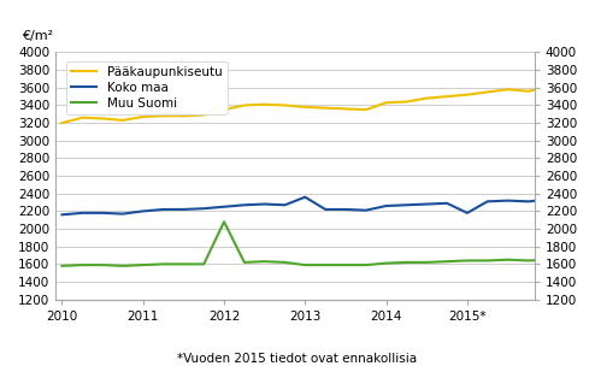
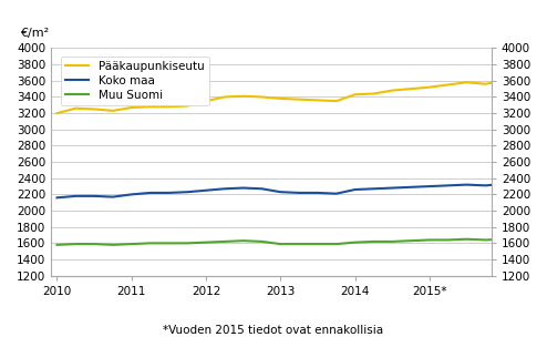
Muu Suomi/2012: 2080 -> 1610
Koko maa/2013: 2360 -> 2230
Koko maa/2015*: 2180 -> 2300
